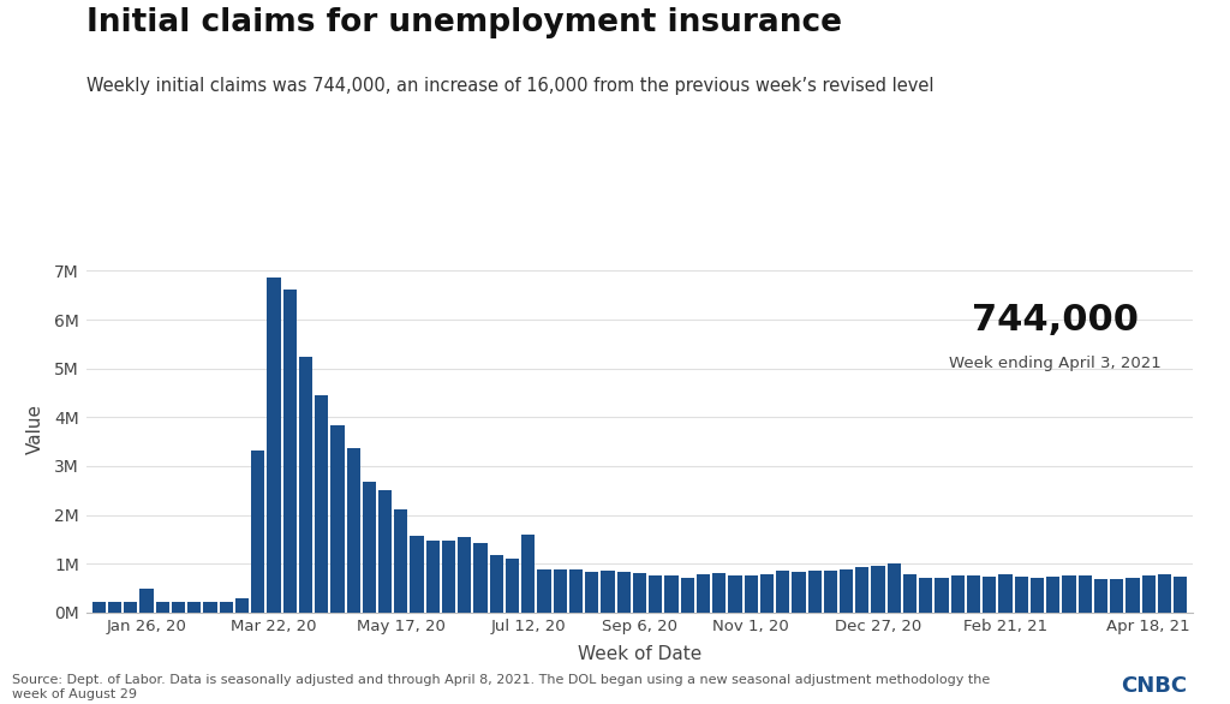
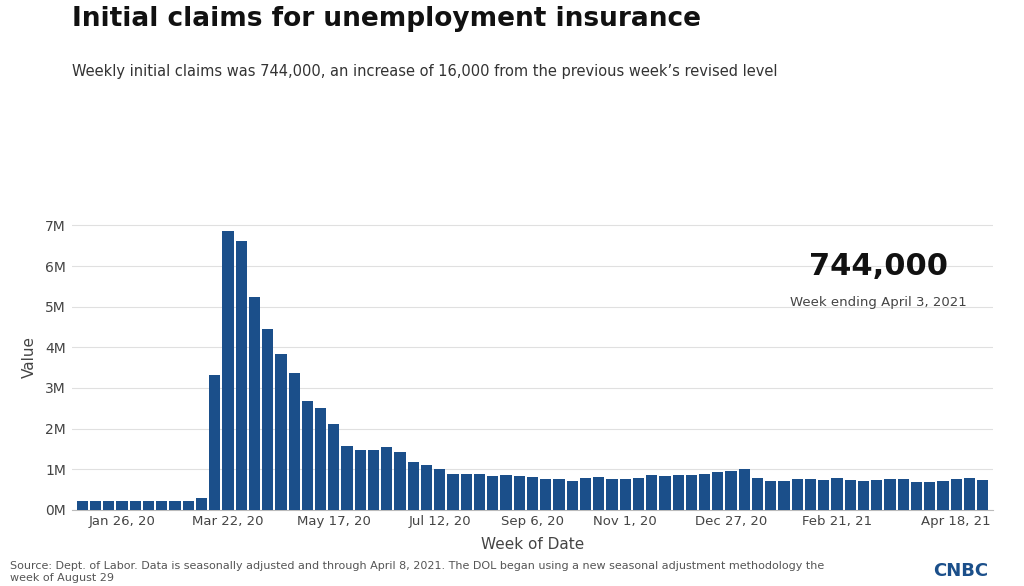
Jan 26, 20: 0.50M -> 0.21M
Jul 12, 20: 1.60M -> 1.01M
